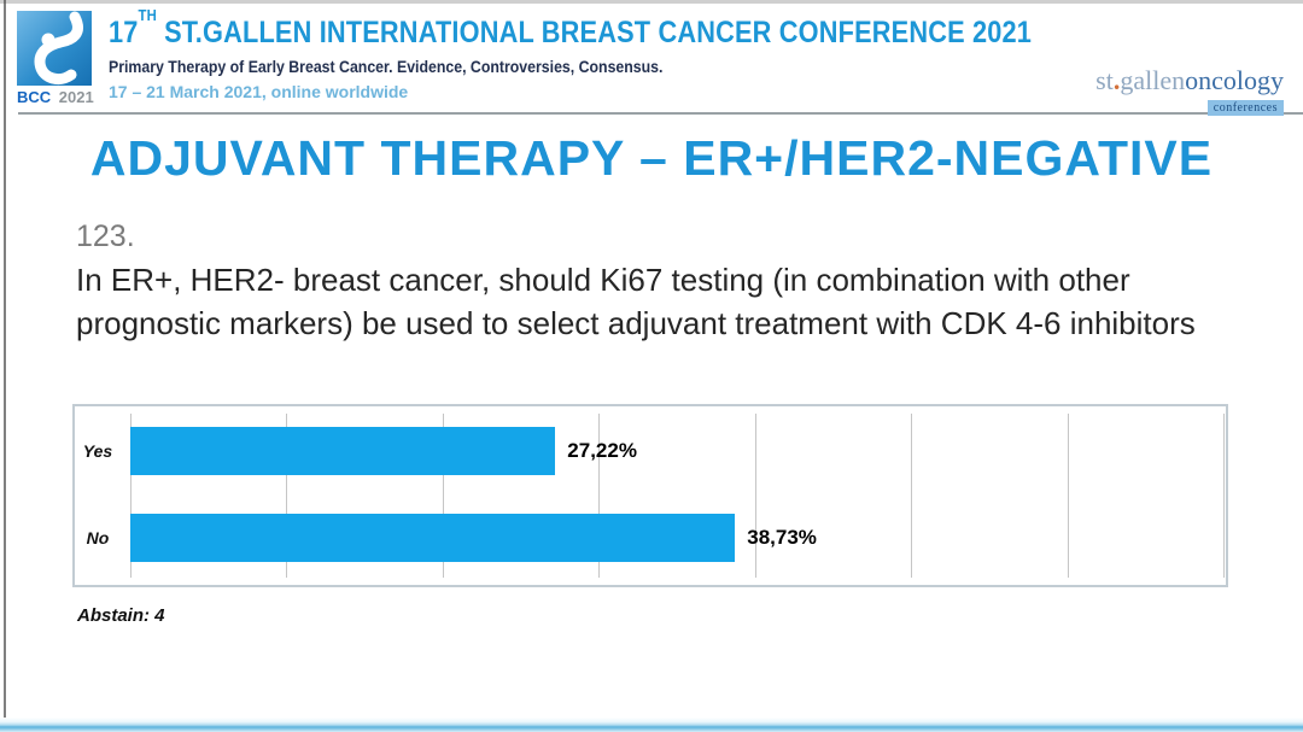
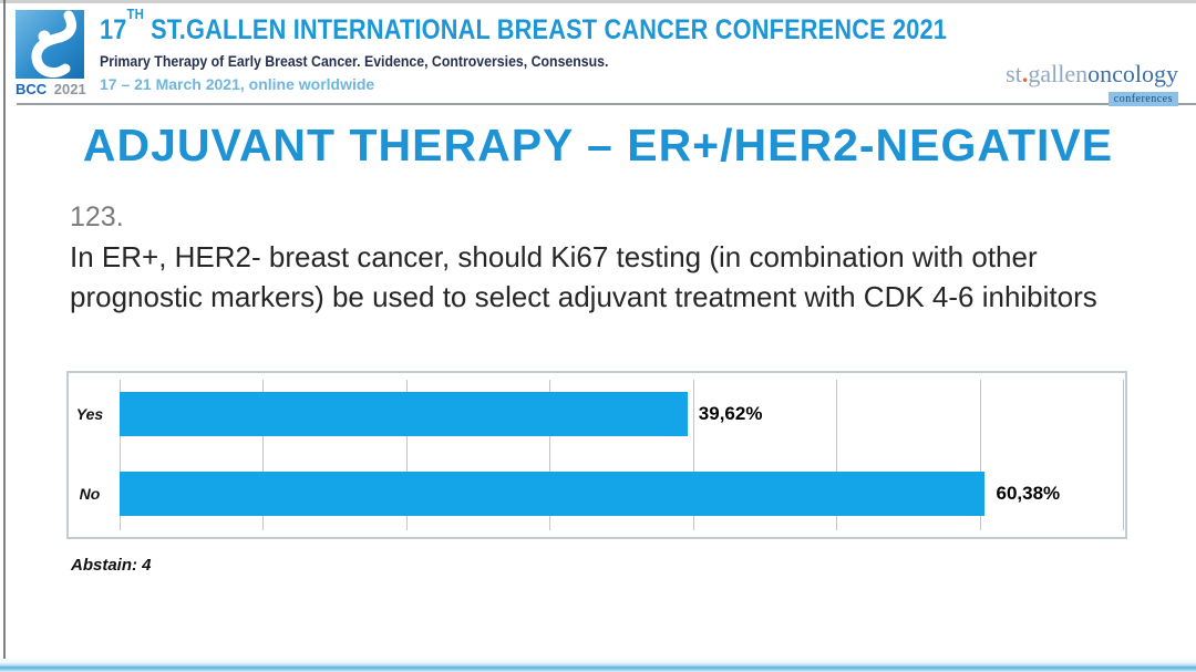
Yes: 27,22% -> 39,62%
No: 38,73% -> 60,38%
